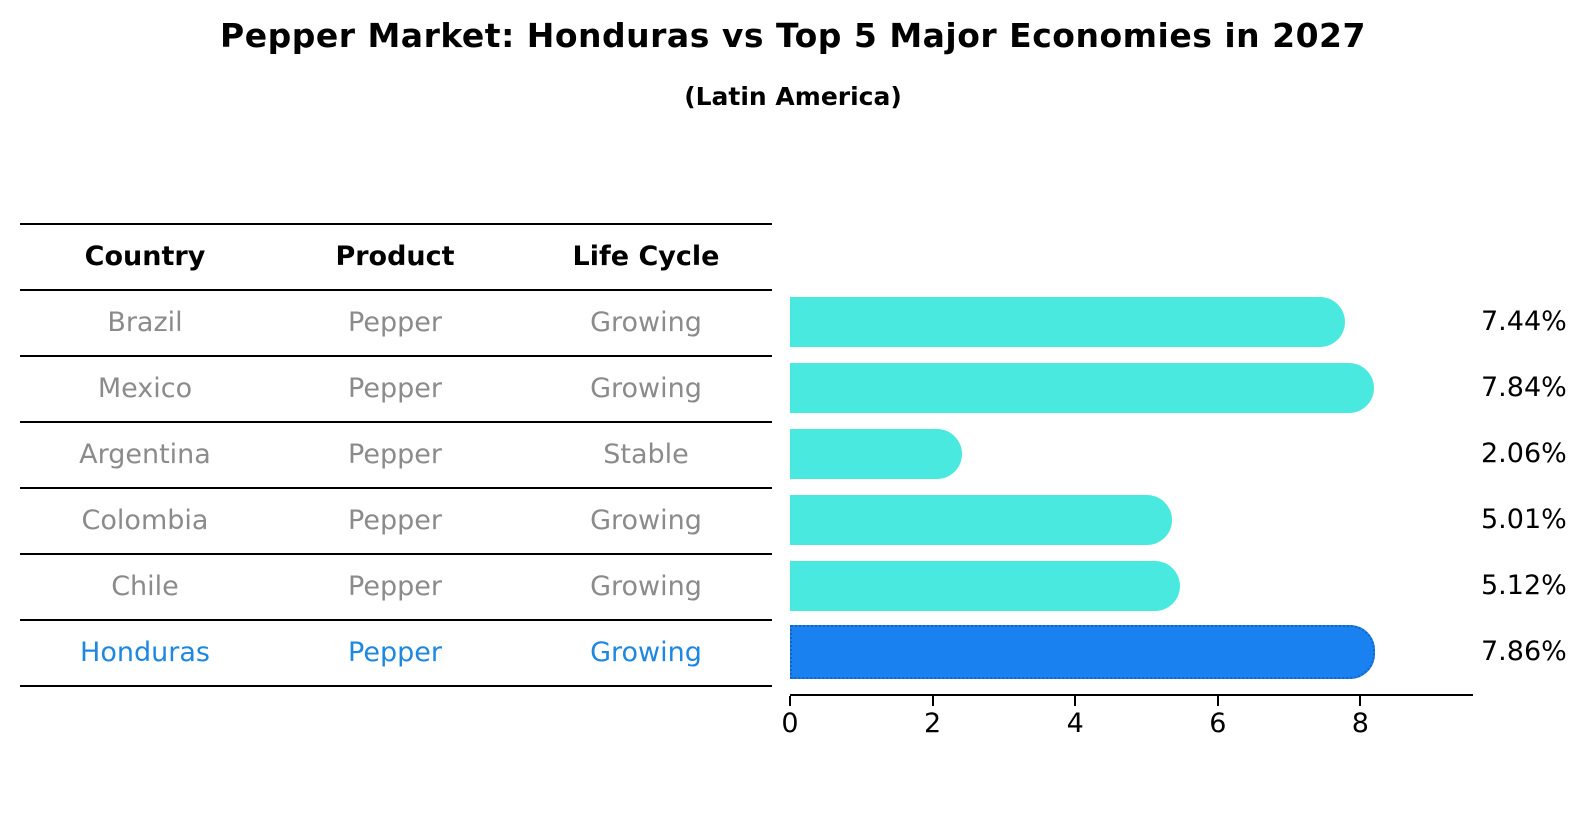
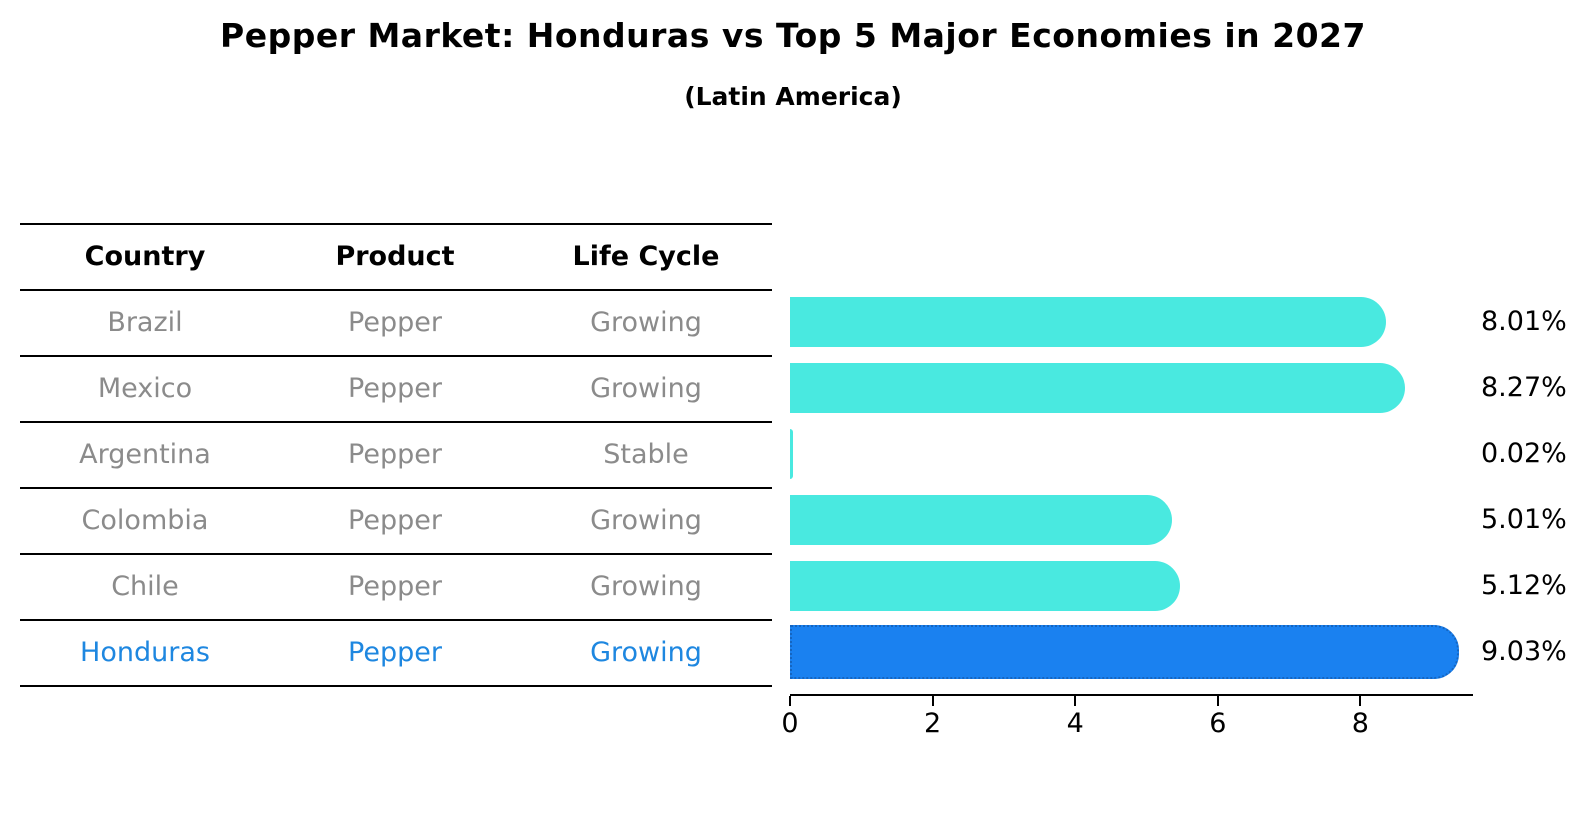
Brazil: 7.44% -> 8.01%
Mexico: 7.84% -> 8.27%
Argentina: 2.06% -> 0.02%
Honduras: 7.86% -> 9.03%
